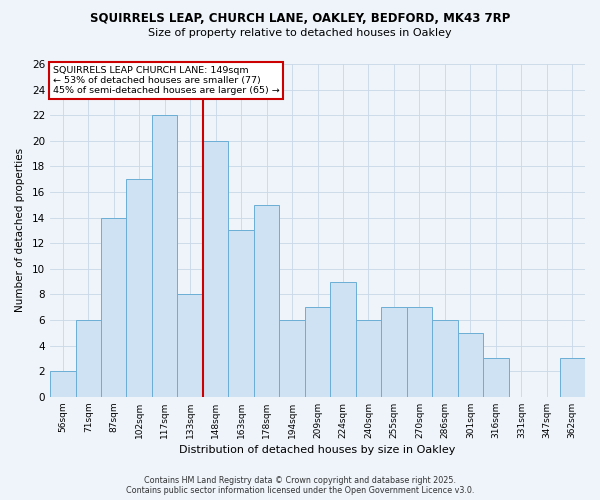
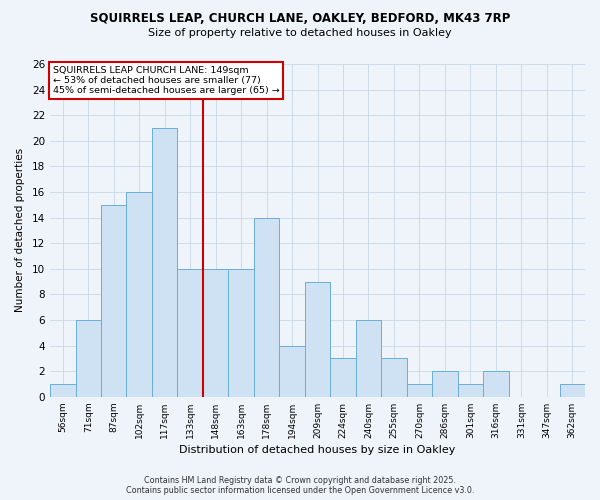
56sqm: 2 -> 1
87sqm: 14 -> 15
102sqm: 17 -> 16
117sqm: 22 -> 21
133sqm: 8 -> 10
148sqm: 20 -> 10
163sqm: 13 -> 10
178sqm: 15 -> 14
194sqm: 6 -> 4
209sqm: 7 -> 9
224sqm: 9 -> 3
255sqm: 7 -> 3
270sqm: 7 -> 1
286sqm: 6 -> 2
301sqm: 5 -> 1
316sqm: 3 -> 2
362sqm: 3 -> 1
